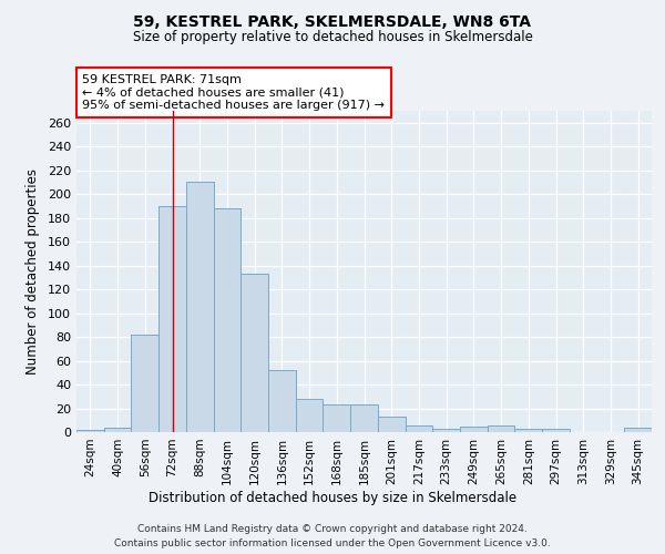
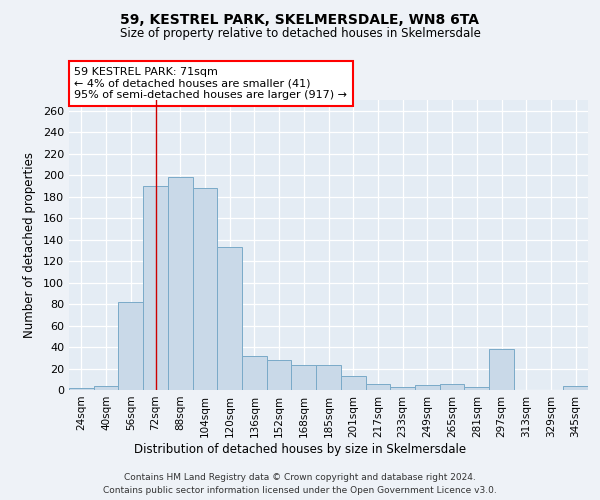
88sqm: 210 -> 198
136sqm: 52 -> 32
297sqm: 3 -> 38
